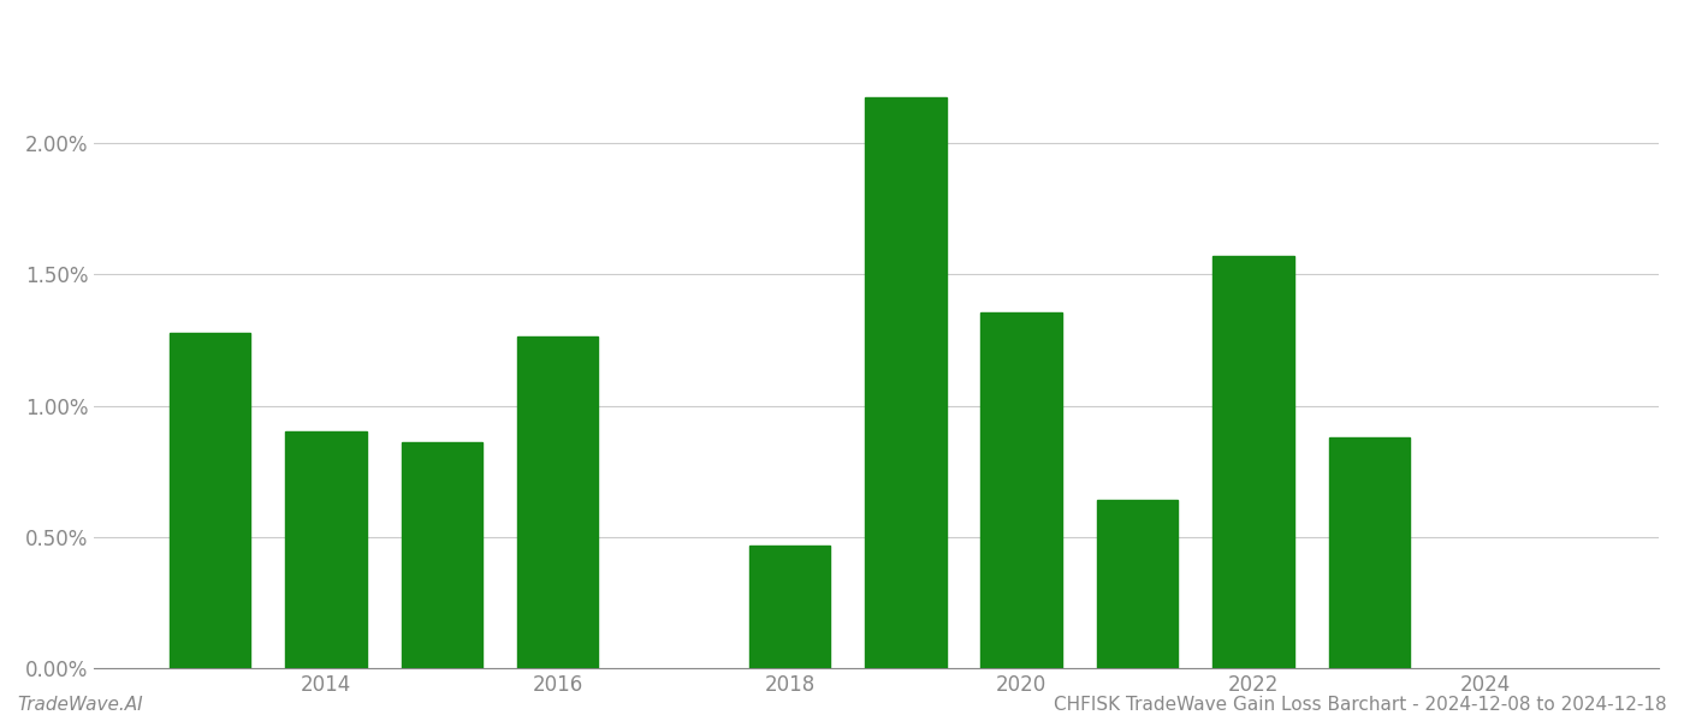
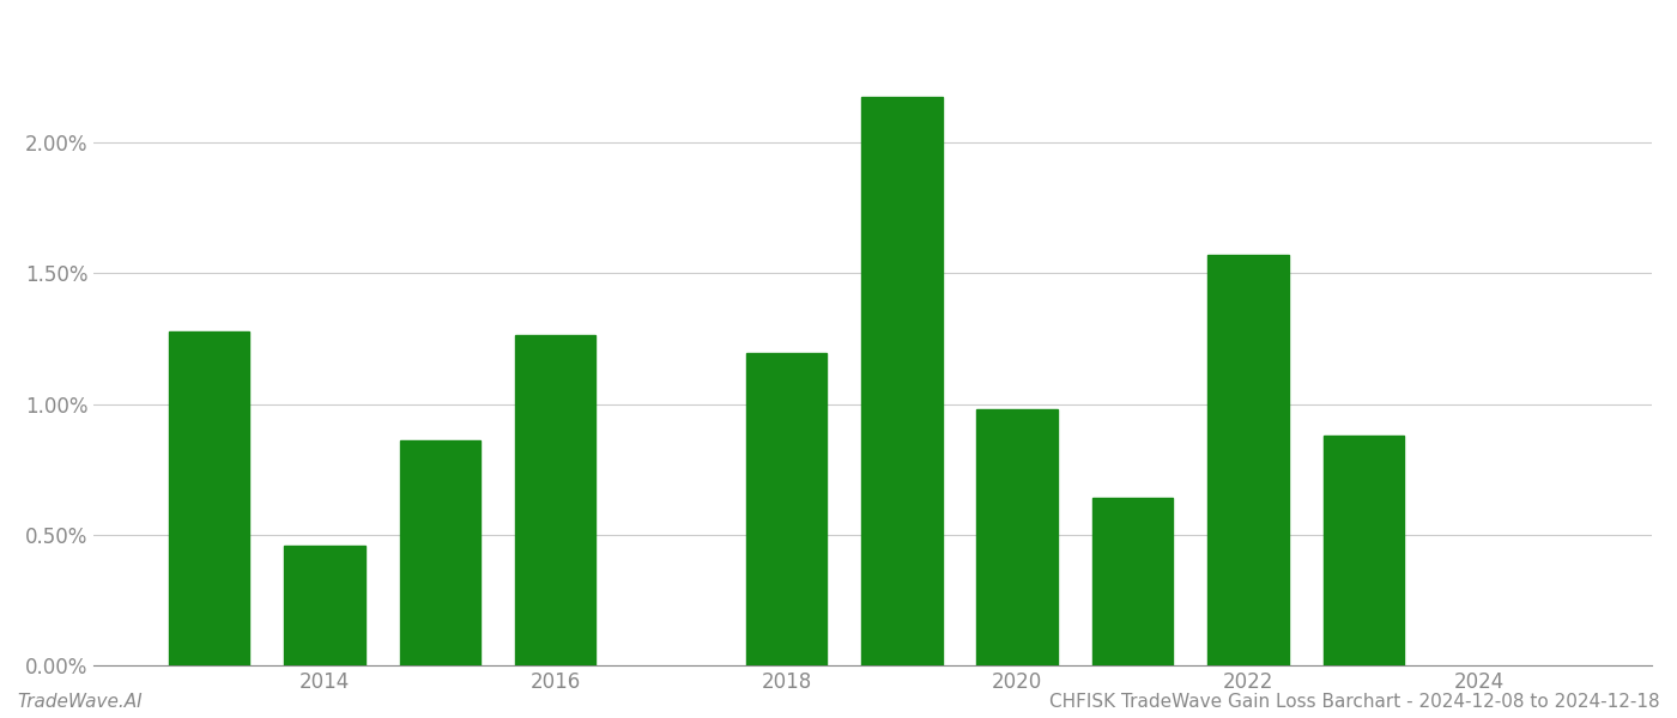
2014: 0.903% -> 0.460%
2018: 0.470% -> 1.195%
2020: 1.355% -> 0.980%
